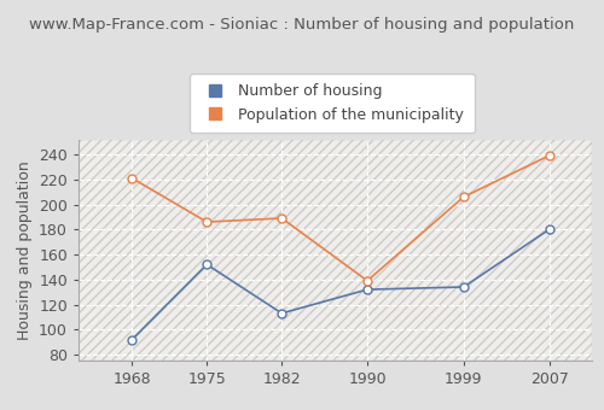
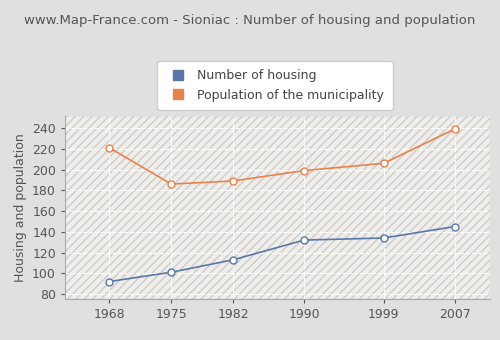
Number of housing/1975: 152 -> 101
Population of the municipality/1990: 139 -> 199
Number of housing/2007: 180 -> 145
